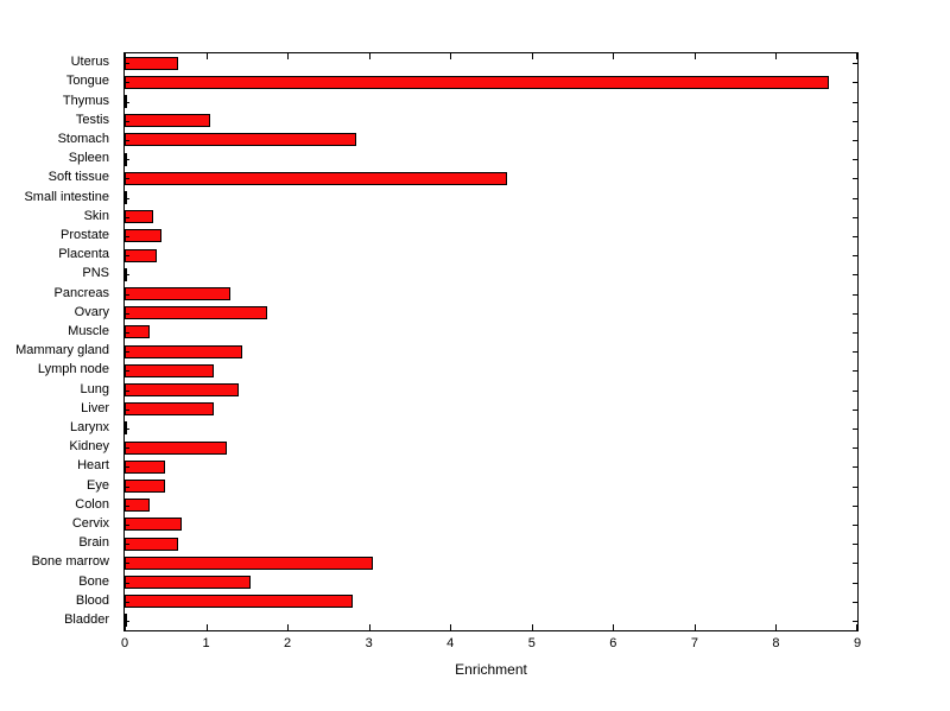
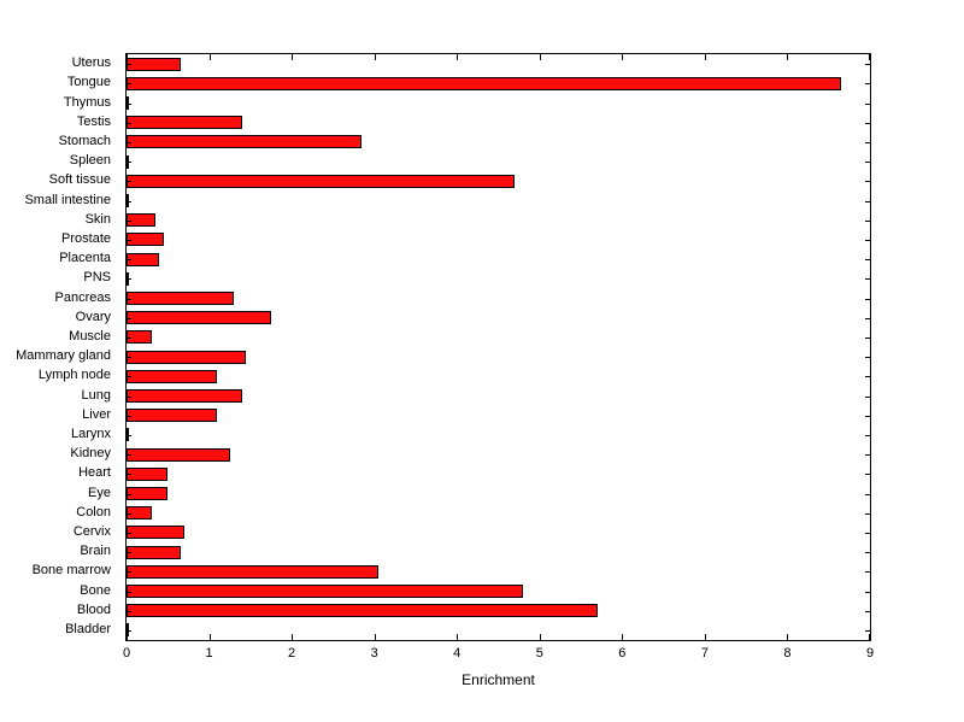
Testis: 1.1 -> 1.4
Bone: 1.6 -> 4.8
Blood: 2.8 -> 5.7
